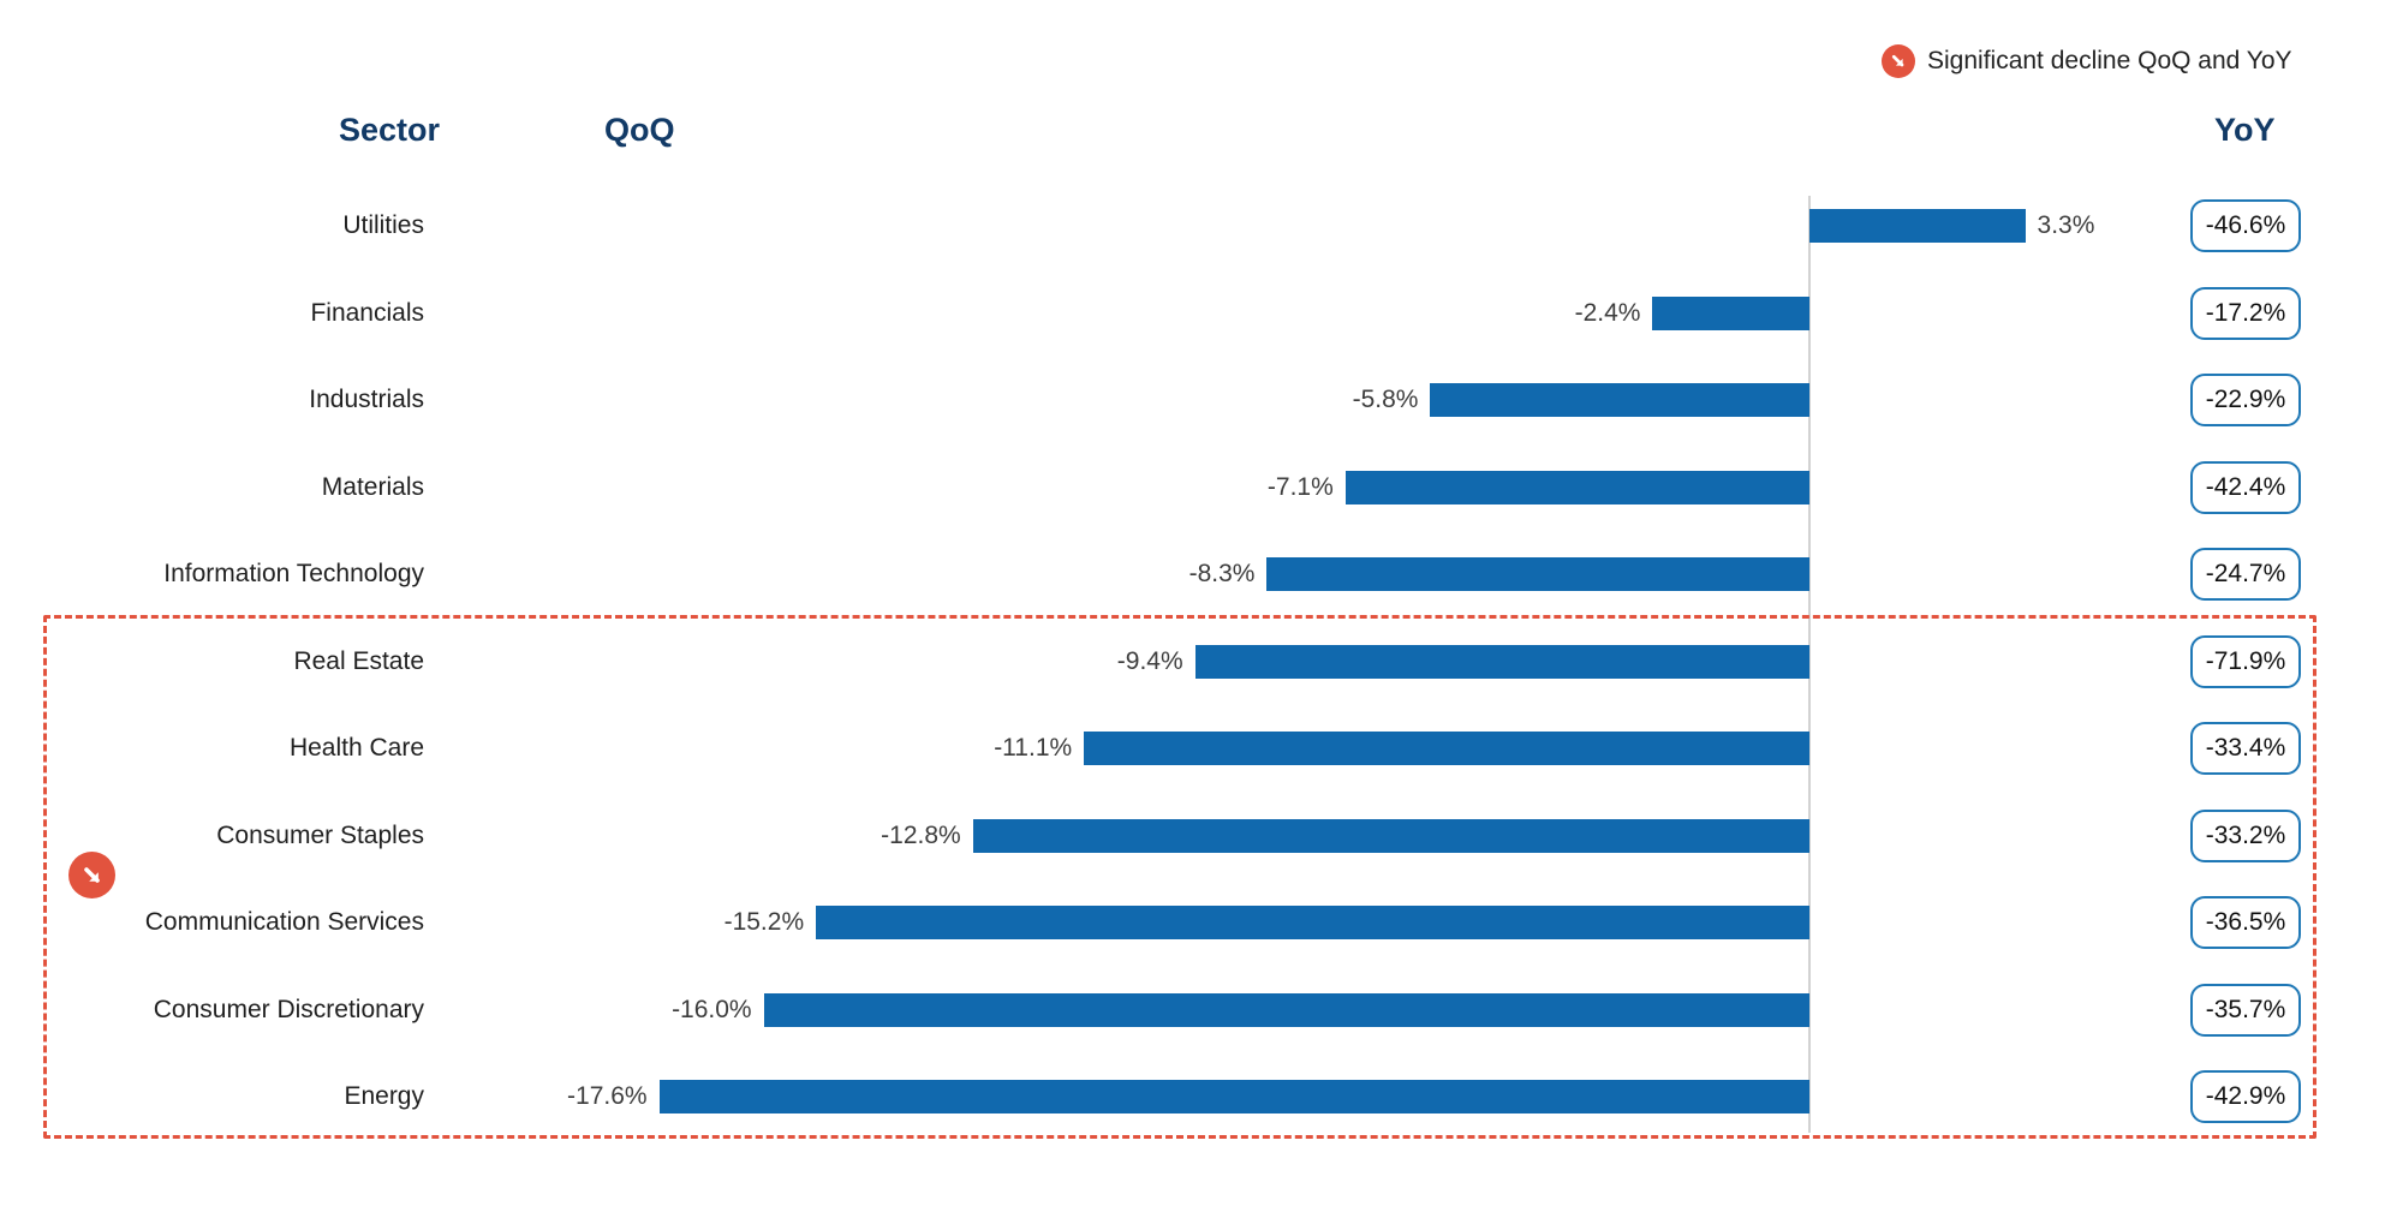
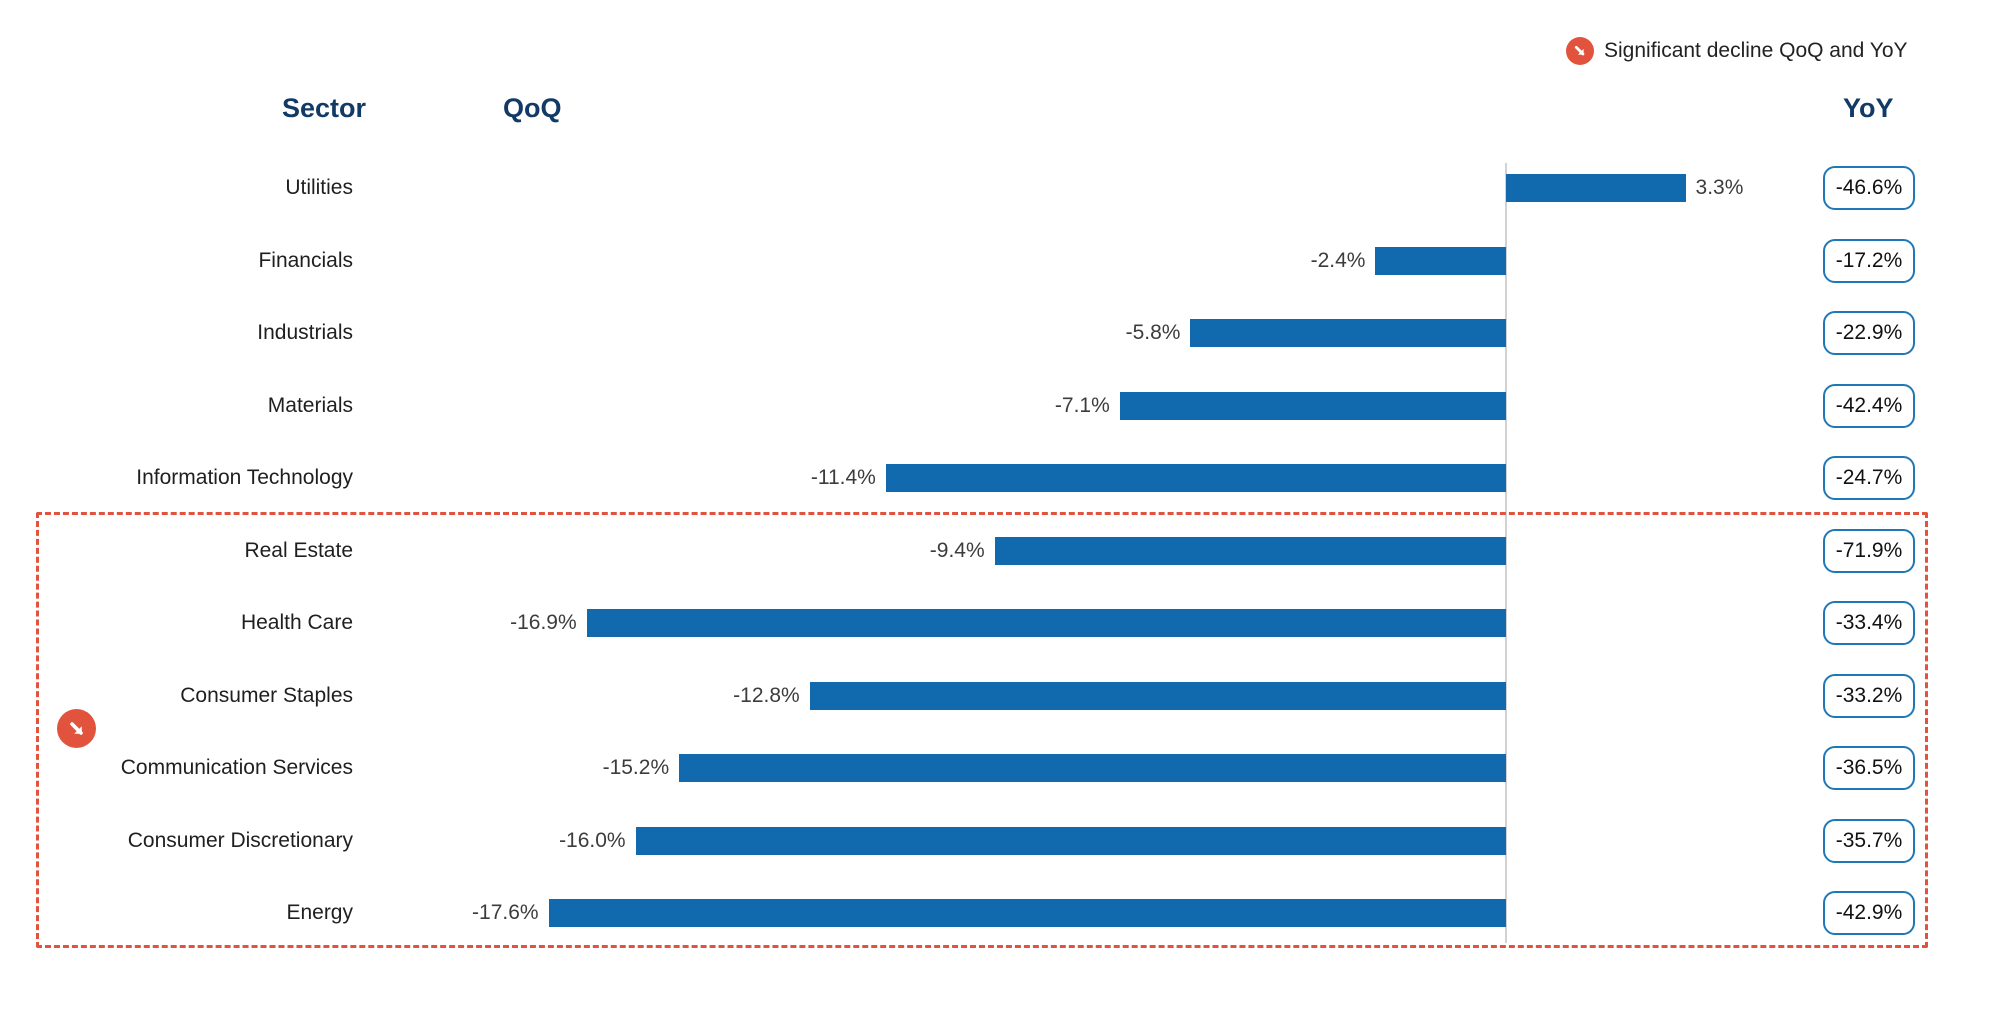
QoQ/Information Technology: -8.3% -> -11.4%
QoQ/Health Care: -11.1% -> -16.9%
